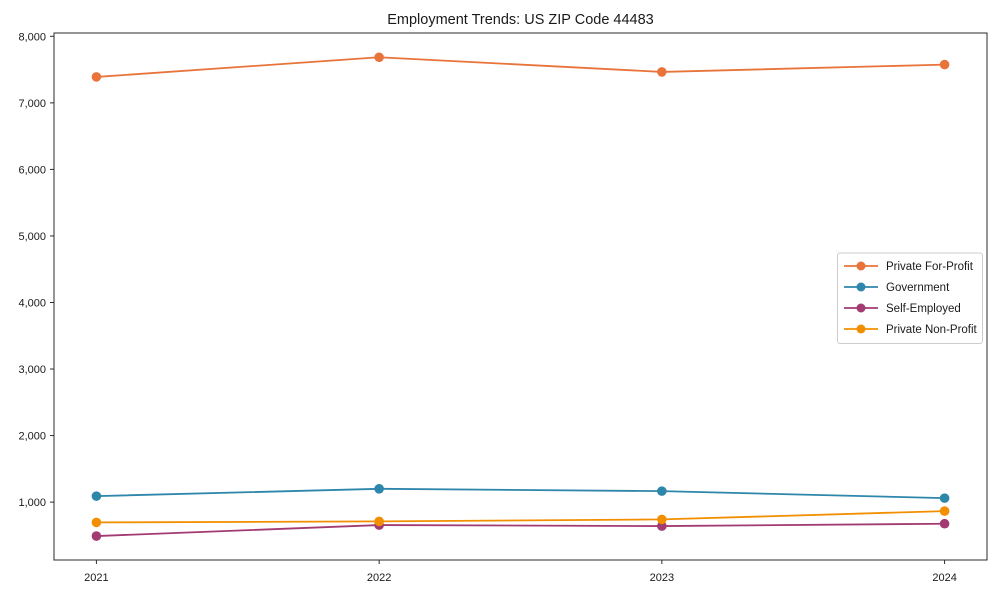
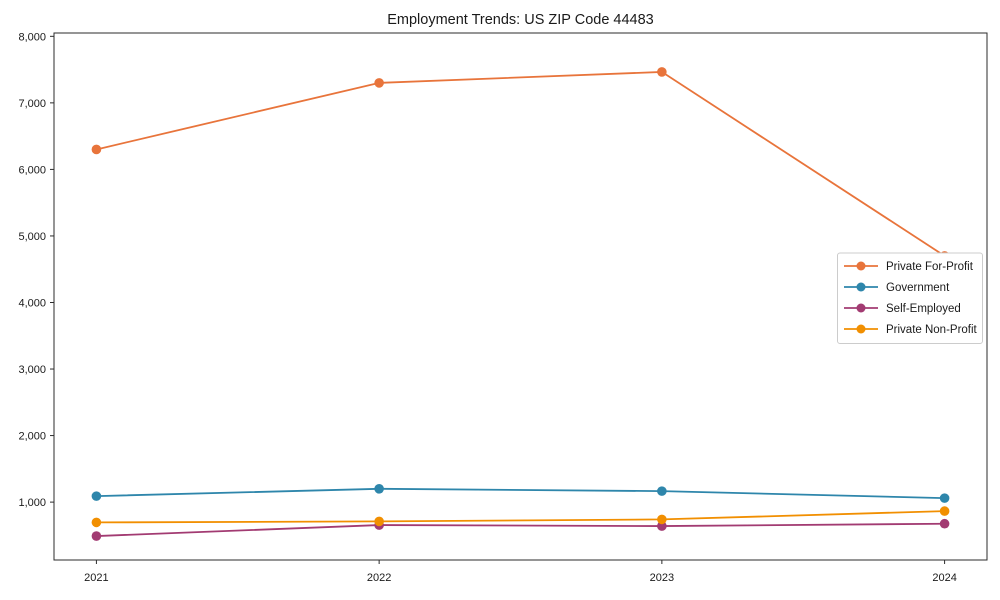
Private For-Profit/2021: 7400 -> 6300
Private For-Profit/2022: 7700 -> 7300
Private For-Profit/2024: 7600 -> 4700
